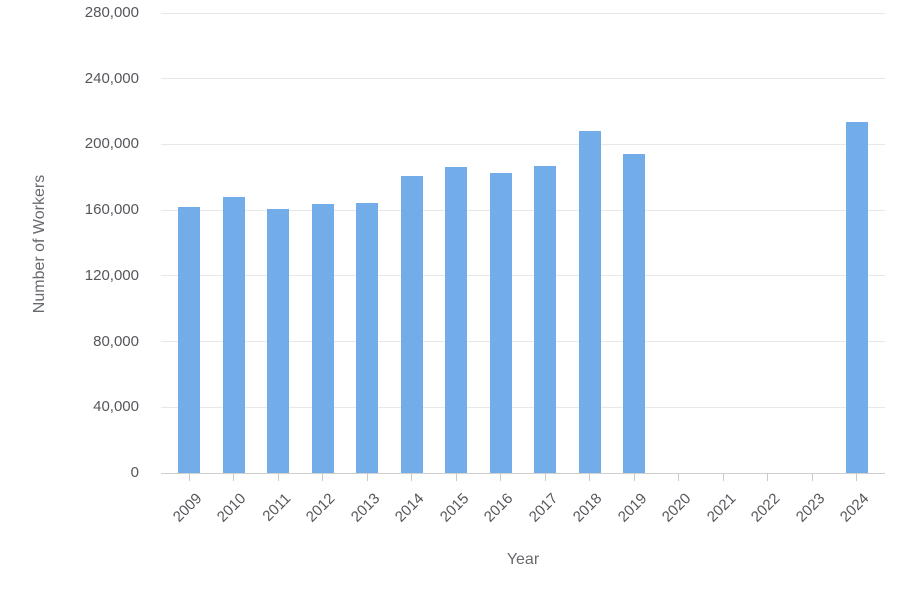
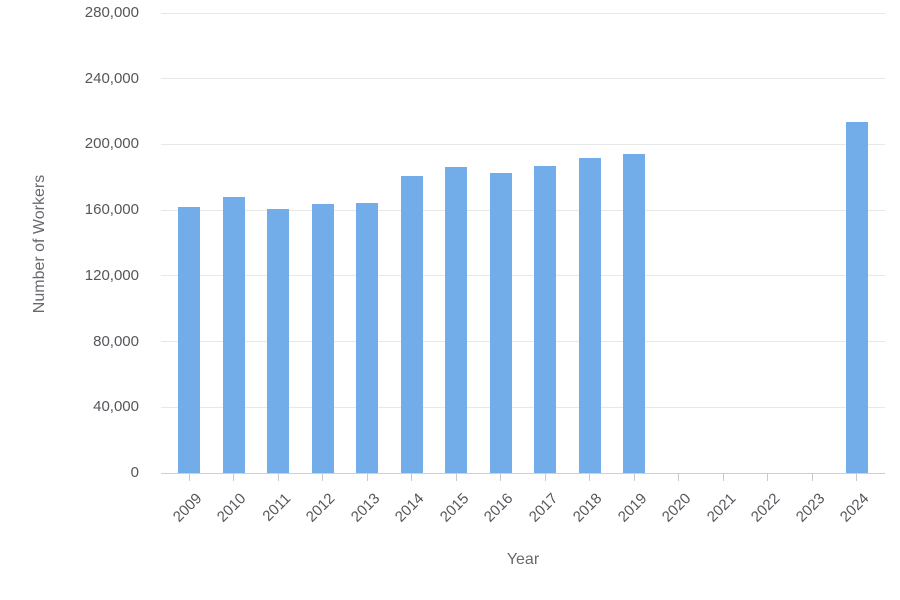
2018: 208000 -> 192000
